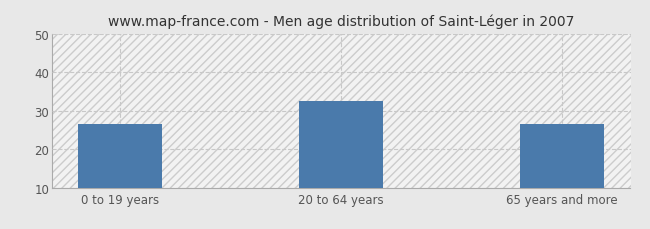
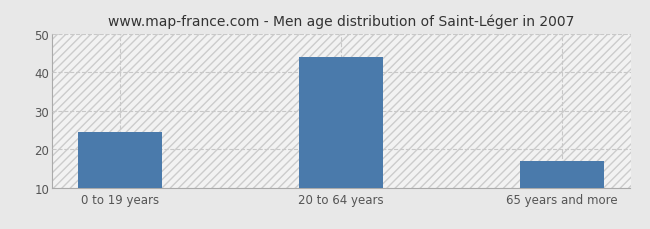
0 to 19 years: 26.5 -> 24.5
20 to 64 years: 32.5 -> 44.0
65 years and more: 26.5 -> 17.0
